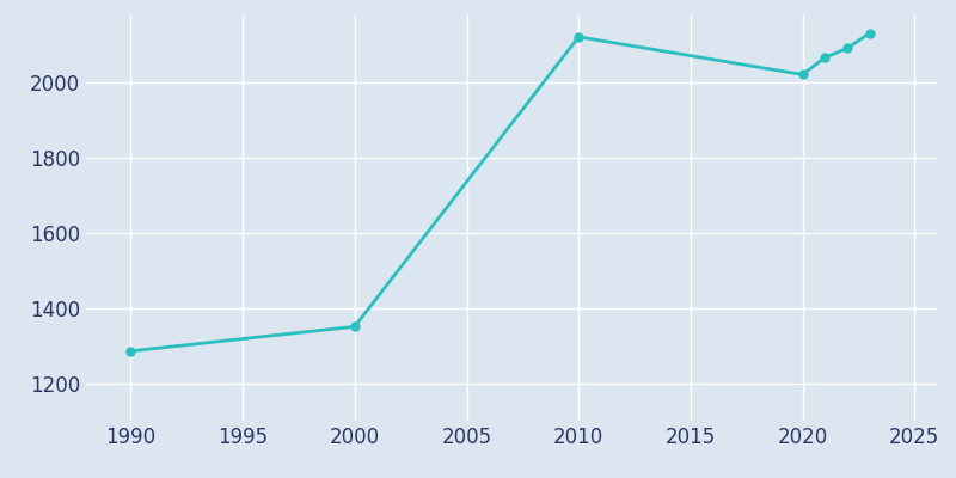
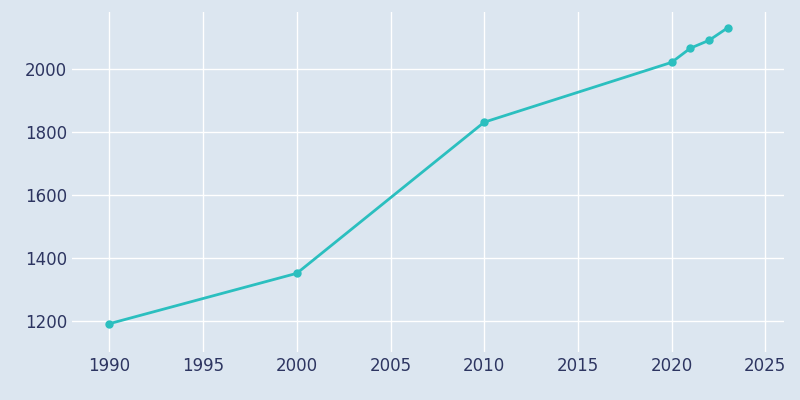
1990: 1285 -> 1190
2010: 2120 -> 1830
